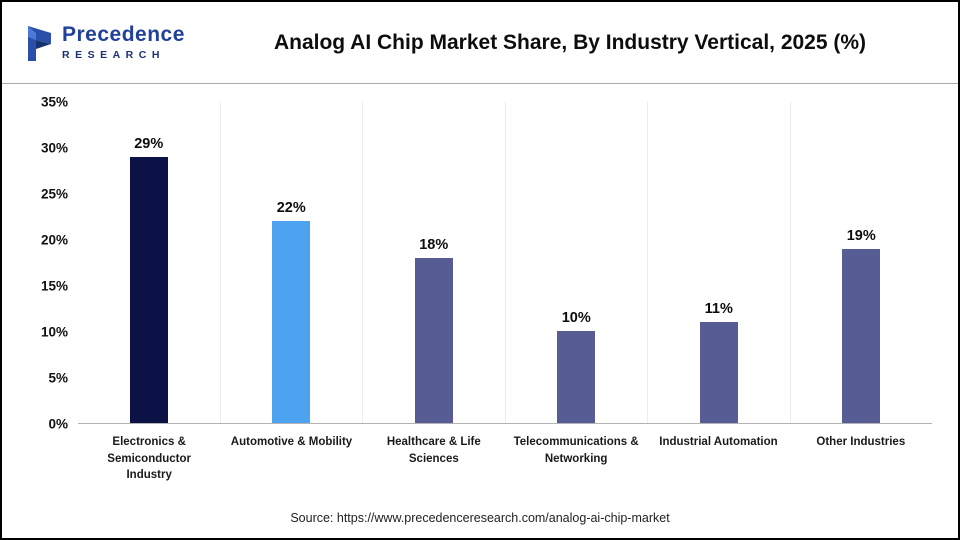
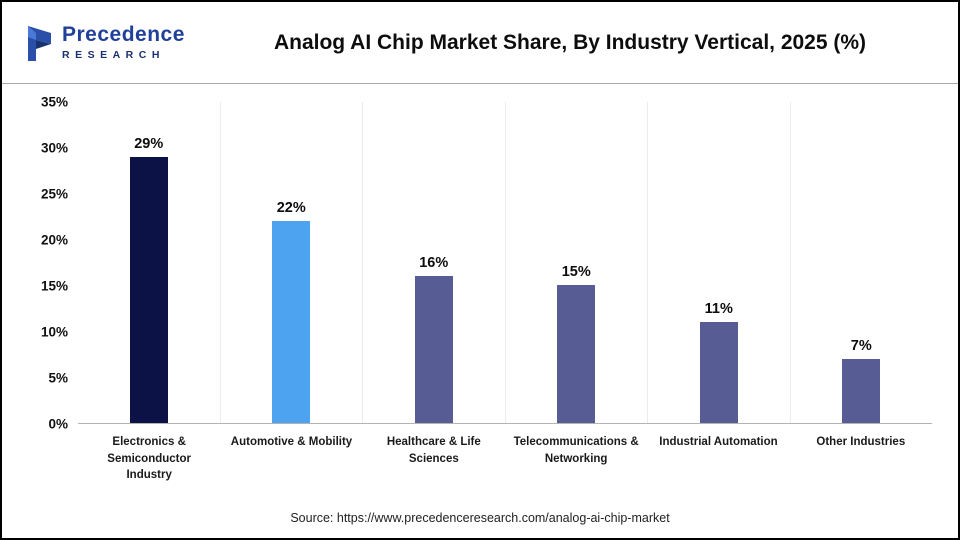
Healthcare & Life Sciences: 18% -> 16%
Telecommunications & Networking: 10% -> 15%
Other Industries: 19% -> 7%
